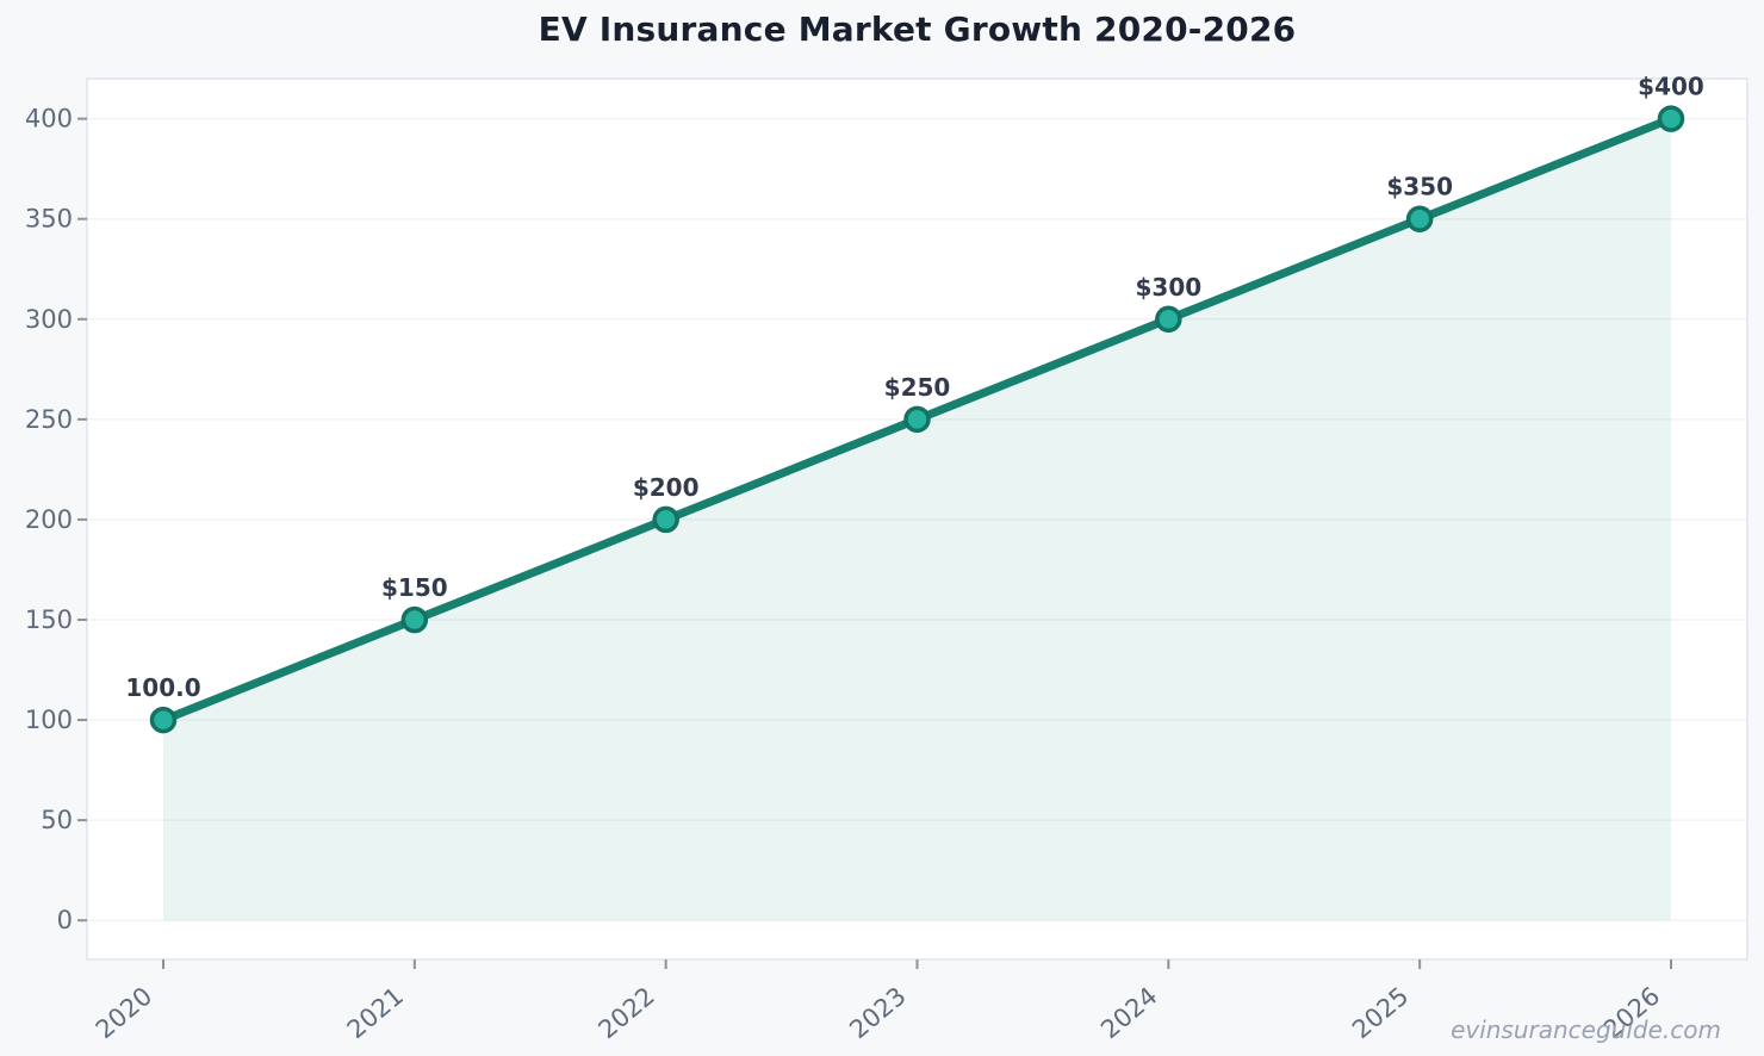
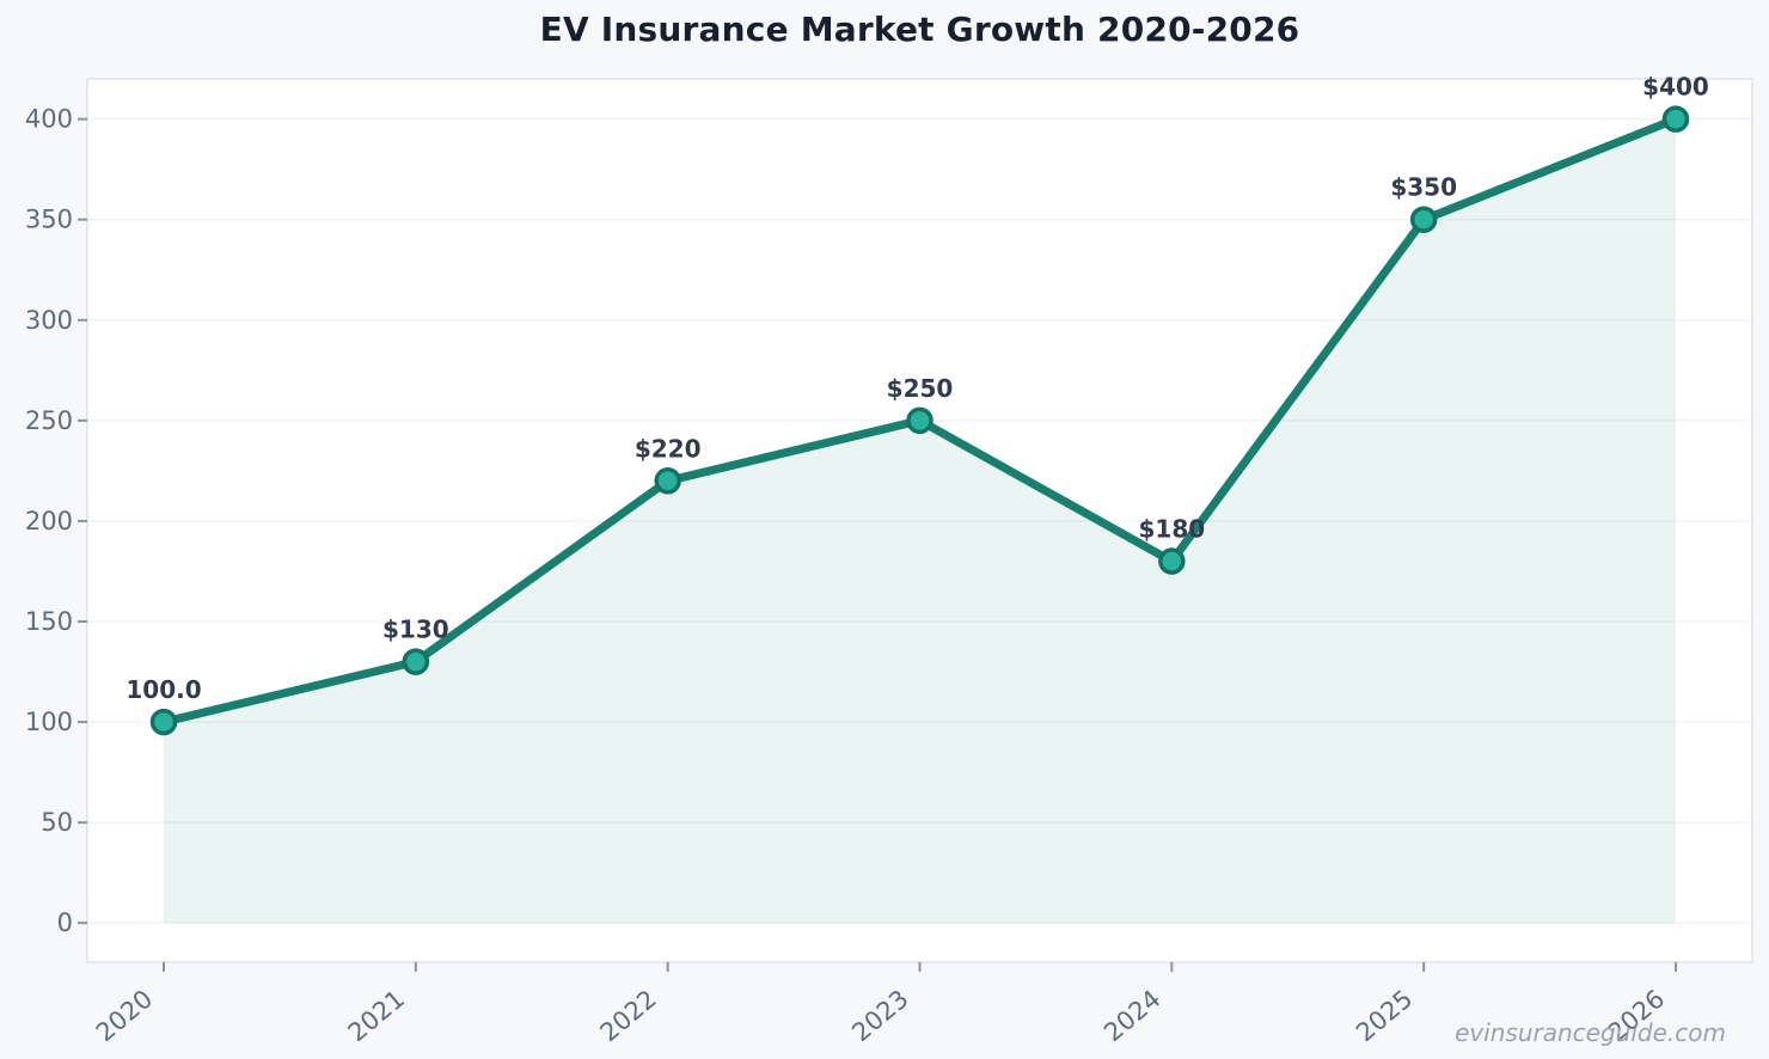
2021: $150 -> $130
2022: $200 -> $220
2024: $300 -> $180
